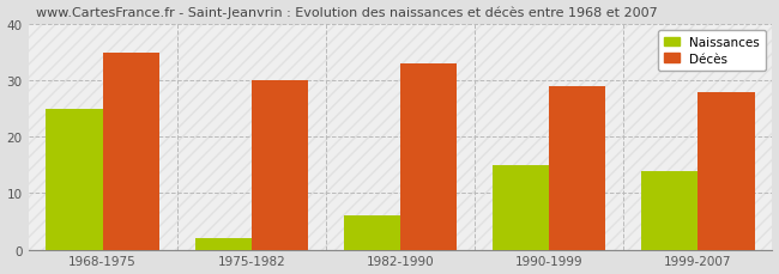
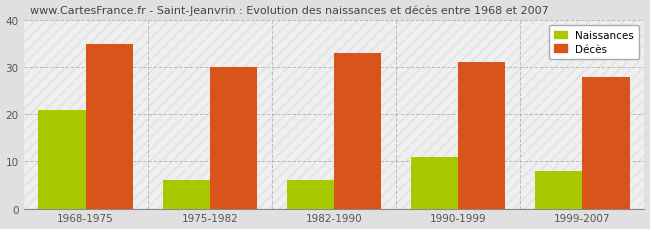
Naissances/1968-1975: 25 -> 21
Naissances/1975-1982: 2 -> 6
Naissances/1990-1999: 15 -> 11
Décès/1990-1999: 29 -> 31
Naissances/1999-2007: 14 -> 8
